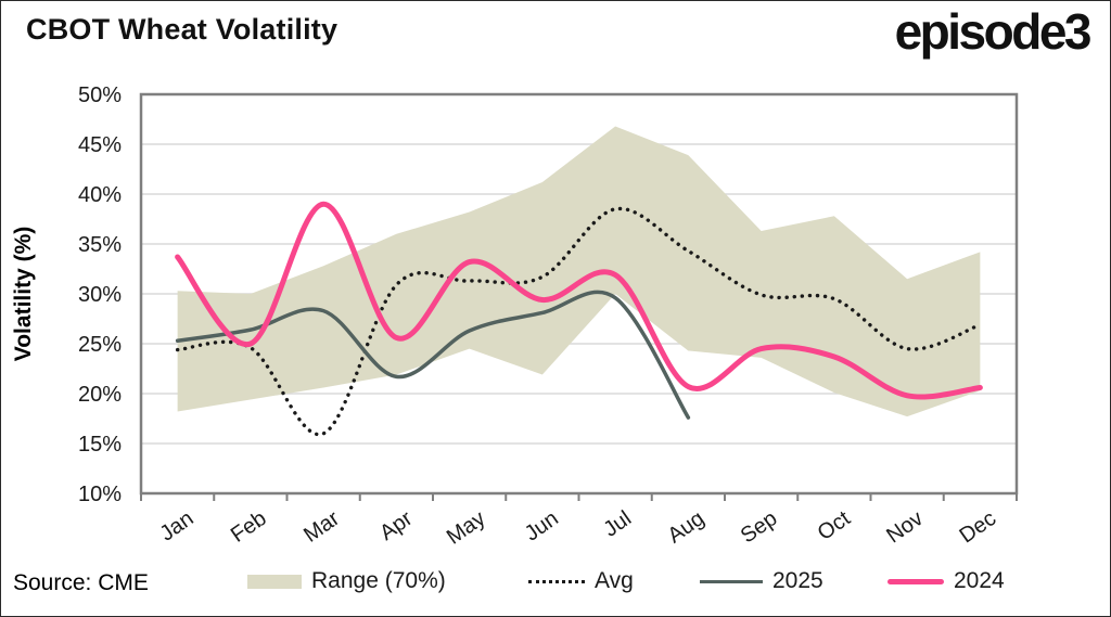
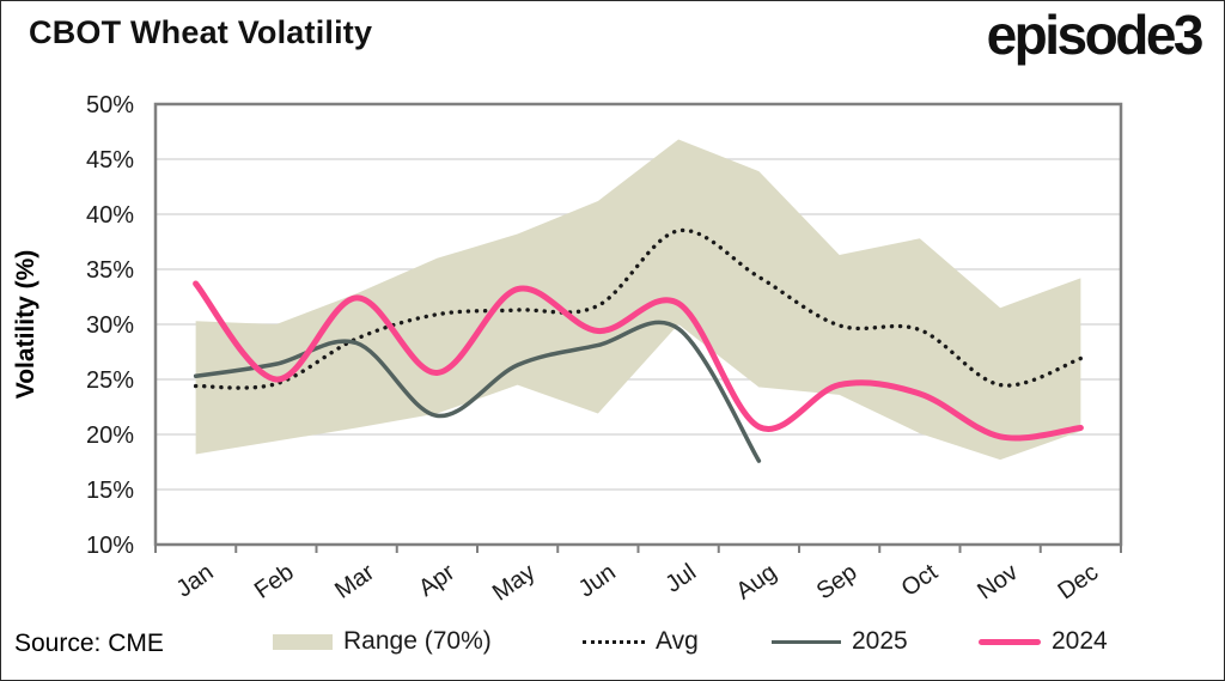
Avg/Mar: 16% -> 29%
2024/Mar: 39% -> 32%
